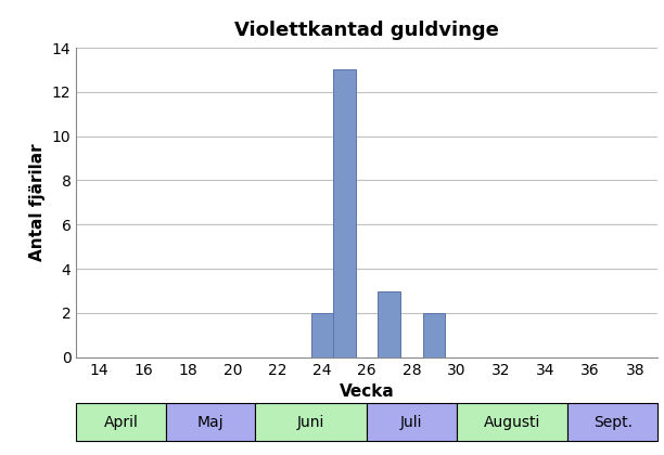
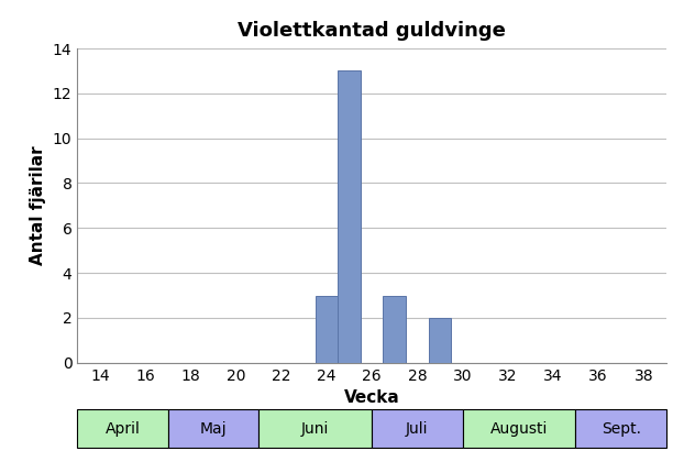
24: 2 -> 3
